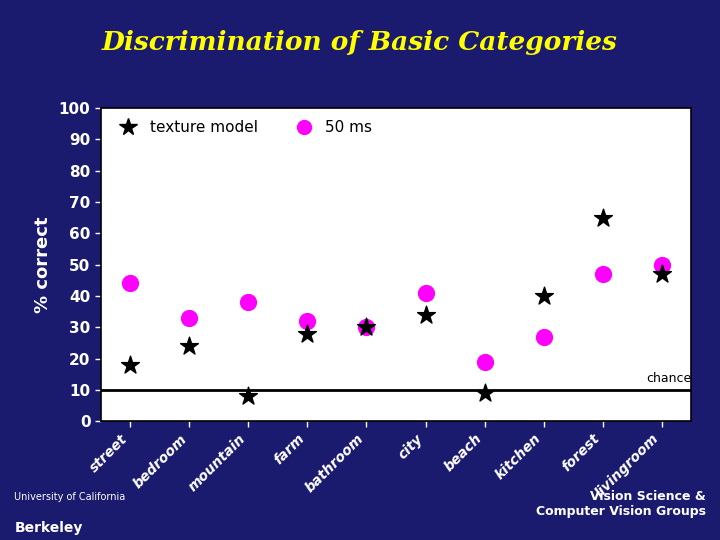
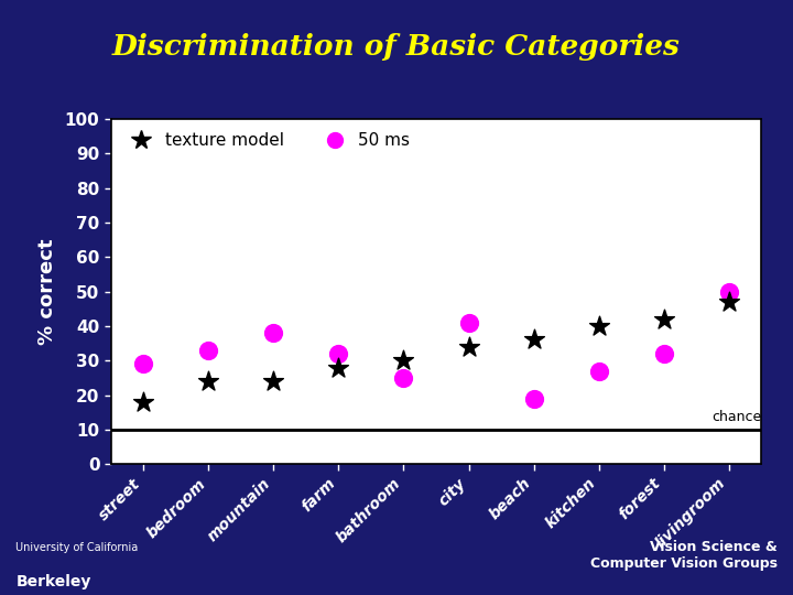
50 ms/street: 44 -> 29
texture model/mountain: 8 -> 24
50 ms/bathroom: 30 -> 25
texture model/beach: 9 -> 36
texture model/forest: 65 -> 42
50 ms/forest: 47 -> 32
